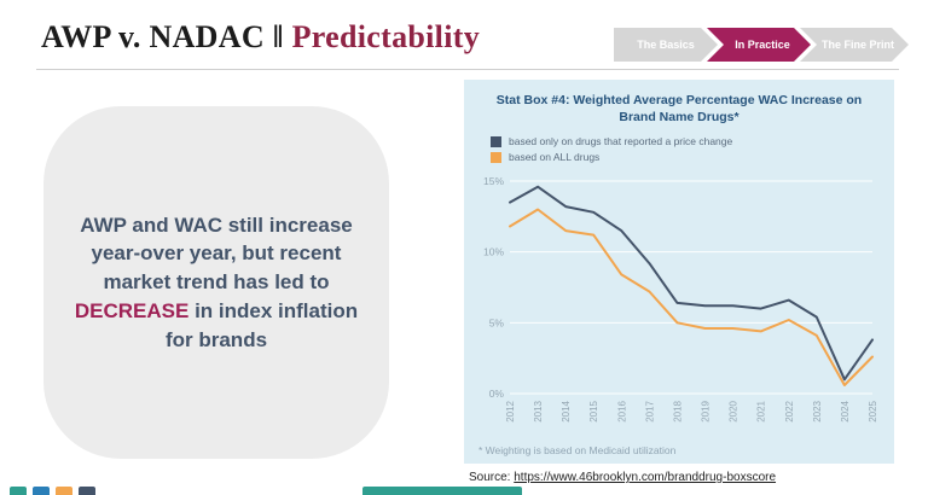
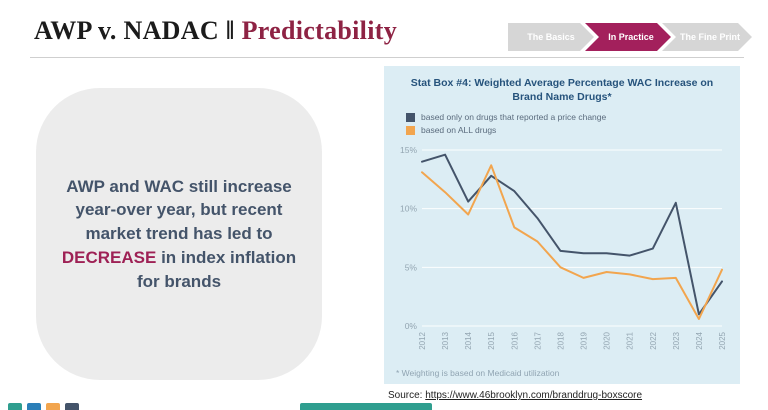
based only on drugs that reported a price change/2012: 13.5% -> 14.0%
based on ALL drugs/2012: 11.8% -> 13.1%
based on ALL drugs/2013: 13.0% -> 11.4%
based only on drugs that reported a price change/2014: 13.2% -> 10.6%
based on ALL drugs/2014: 11.5% -> 9.5%
based on ALL drugs/2015: 11.2% -> 13.7%
based on ALL drugs/2019: 4.6% -> 4.1%
based on ALL drugs/2022: 5.2% -> 4.0%
based only on drugs that reported a price change/2023: 5.4% -> 10.5%
based on ALL drugs/2025: 2.6% -> 4.8%
